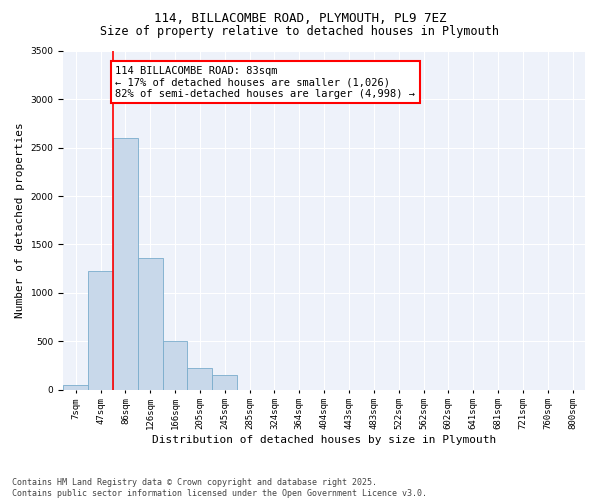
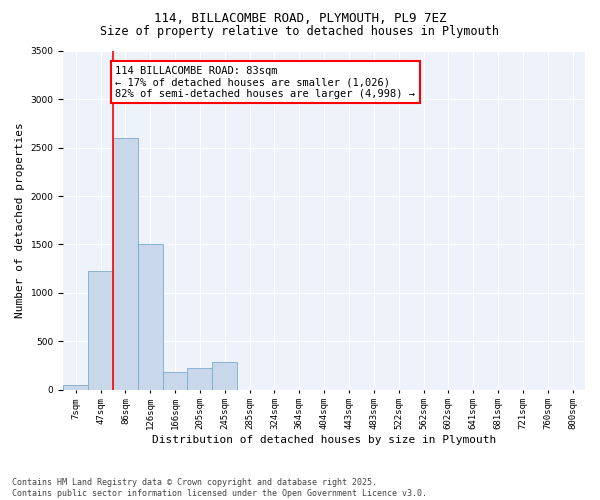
126sqm: 1360 -> 1500
166sqm: 500 -> 180
245sqm: 150 -> 280
